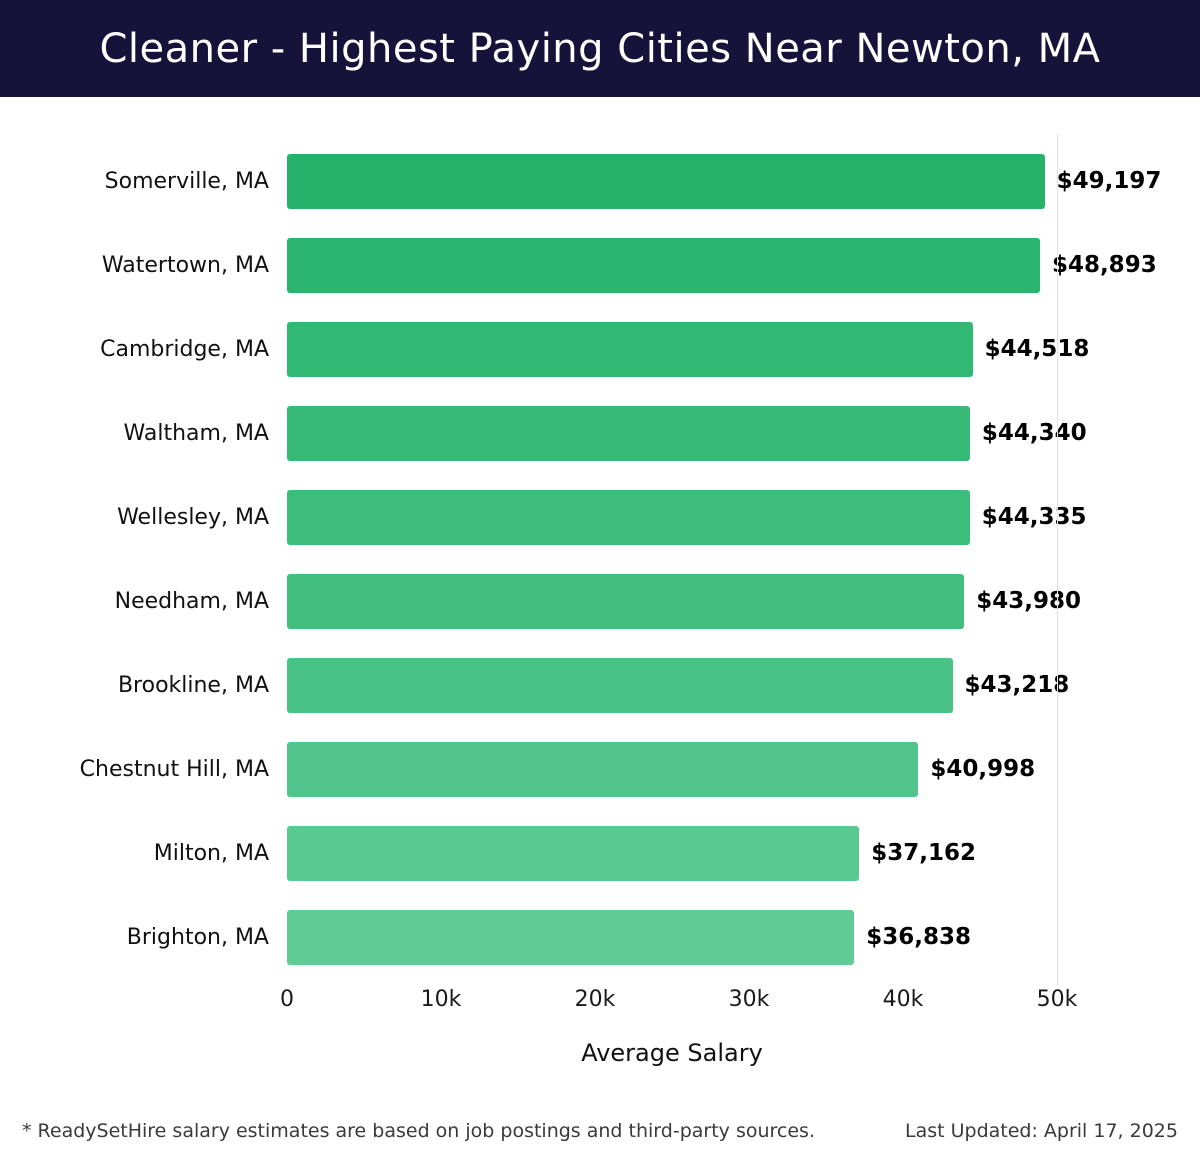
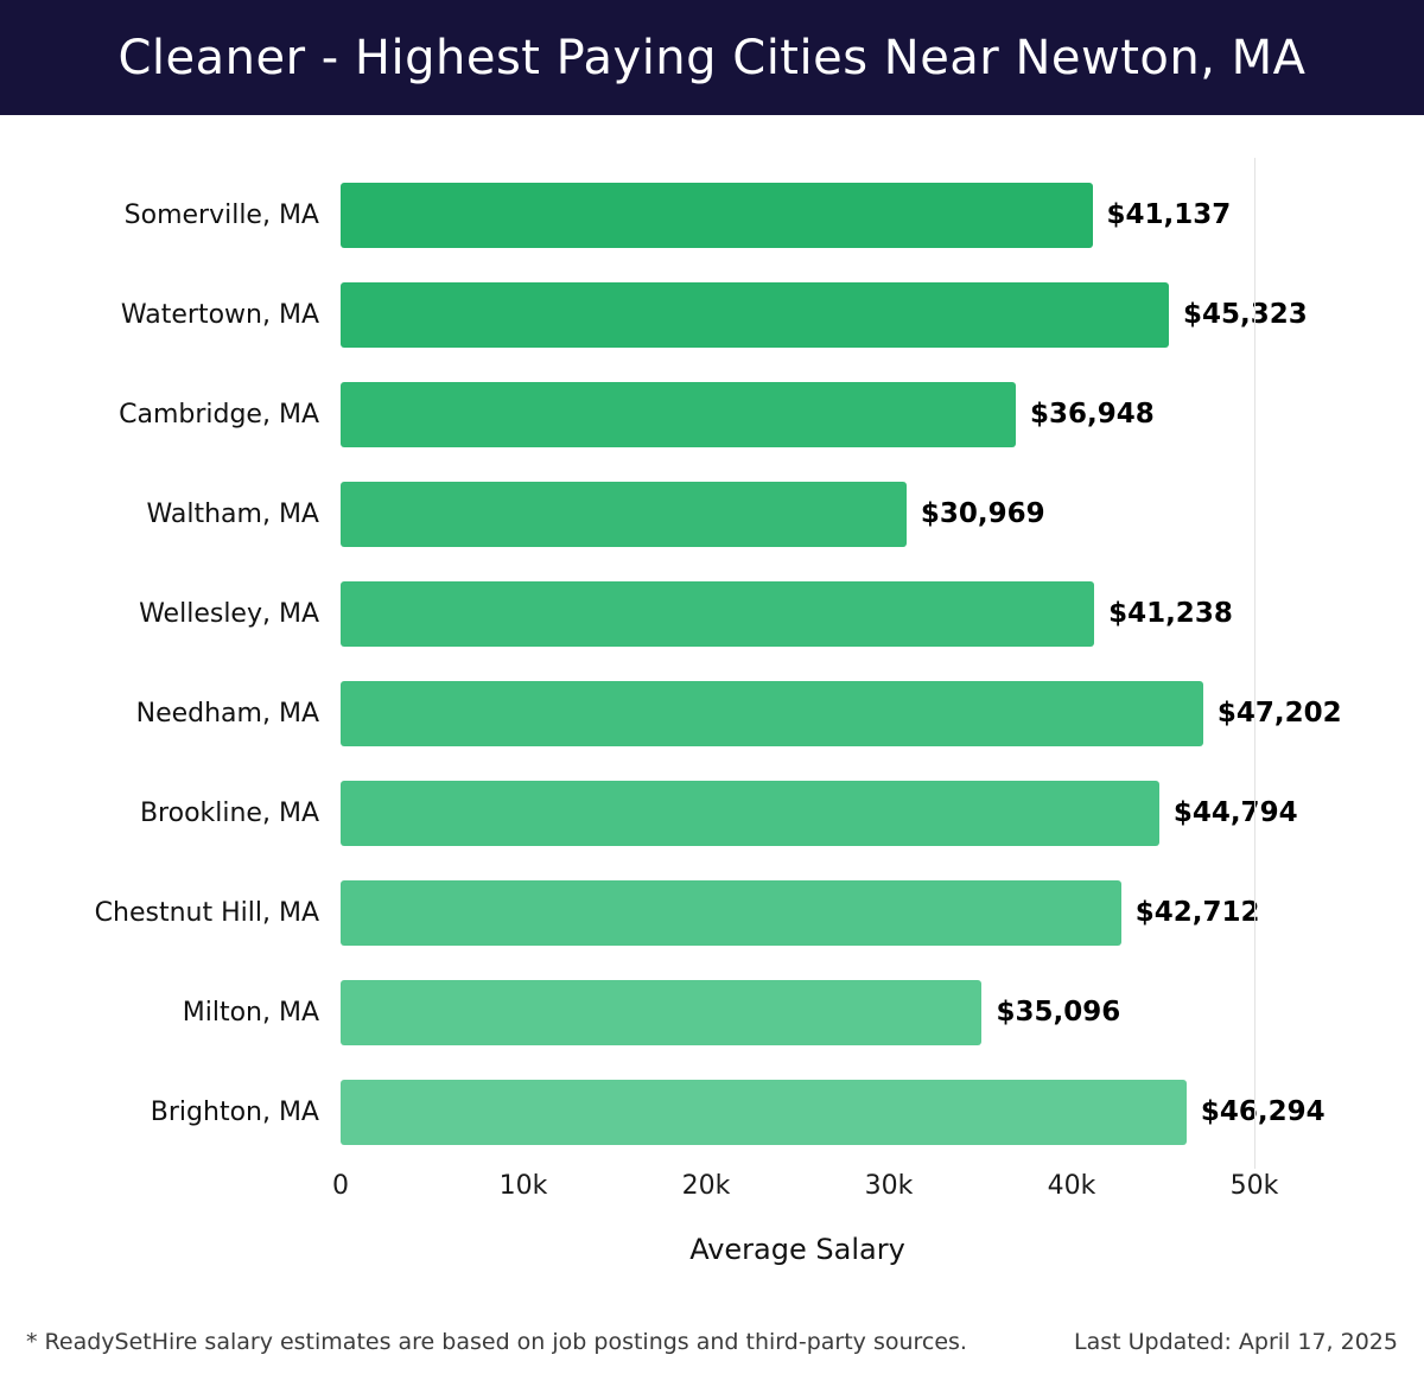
Somerville, MA: $49,197 -> $41,137
Watertown, MA: $48,893 -> $45,323
Cambridge, MA: $44,518 -> $36,948
Waltham, MA: $44,340 -> $30,969
Wellesley, MA: $44,335 -> $41,238
Needham, MA: $43,980 -> $47,202
Brookline, MA: $43,218 -> $44,794
Chestnut Hill, MA: $40,998 -> $42,712
Milton, MA: $37,162 -> $35,096
Brighton, MA: $36,838 -> $46,294
